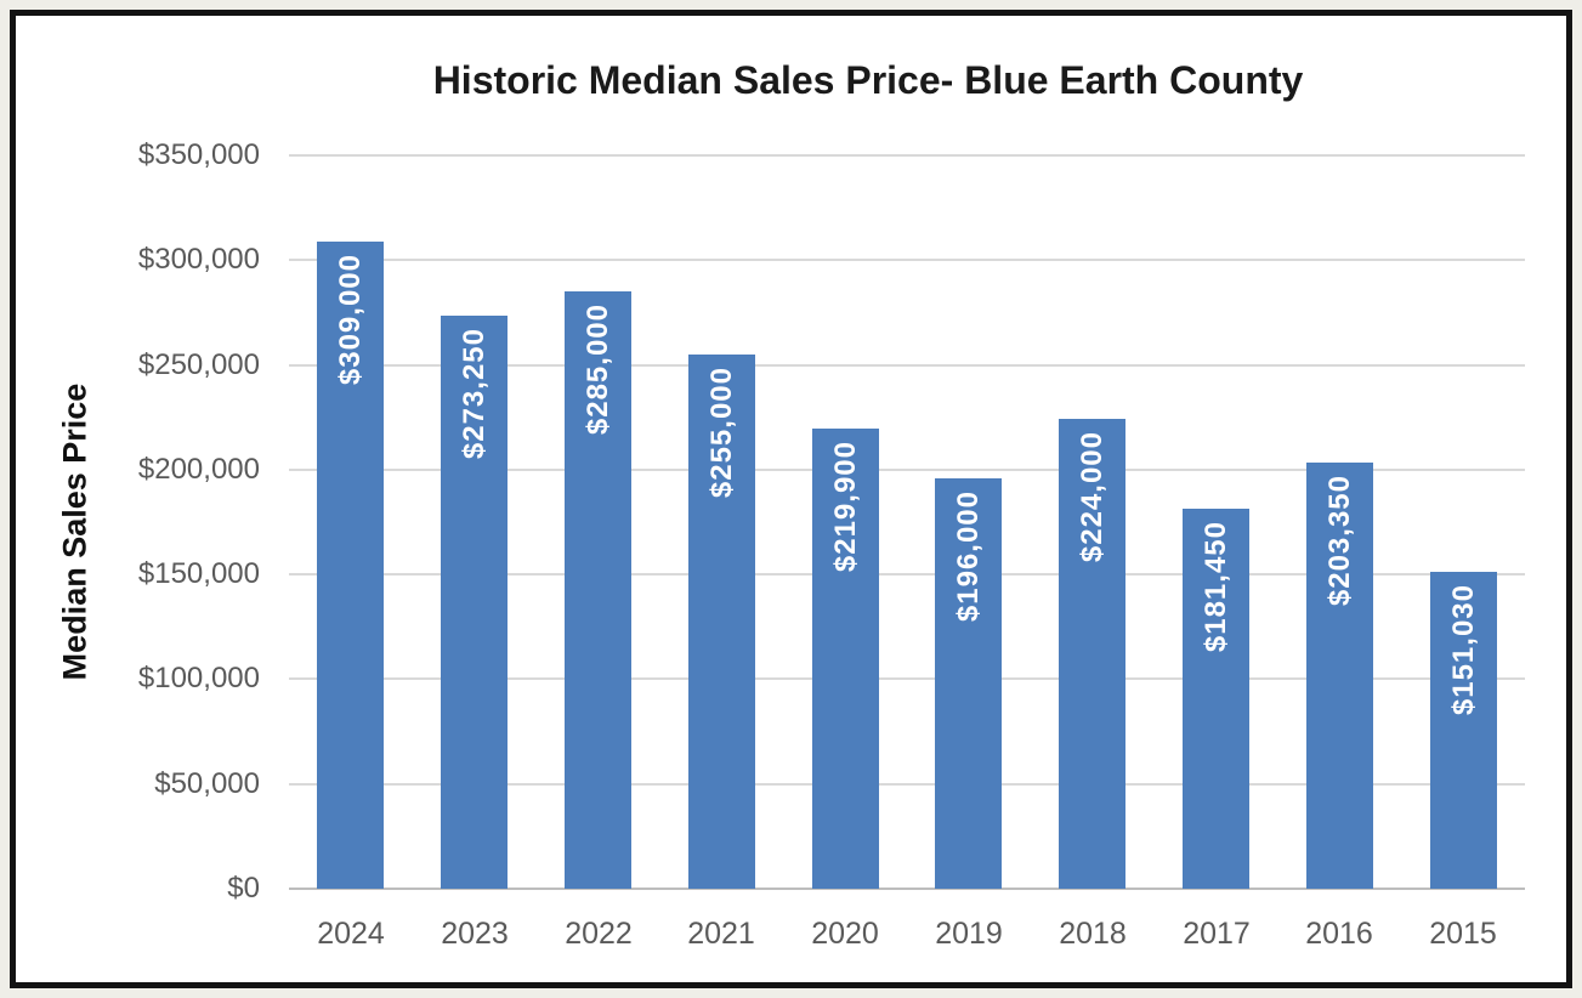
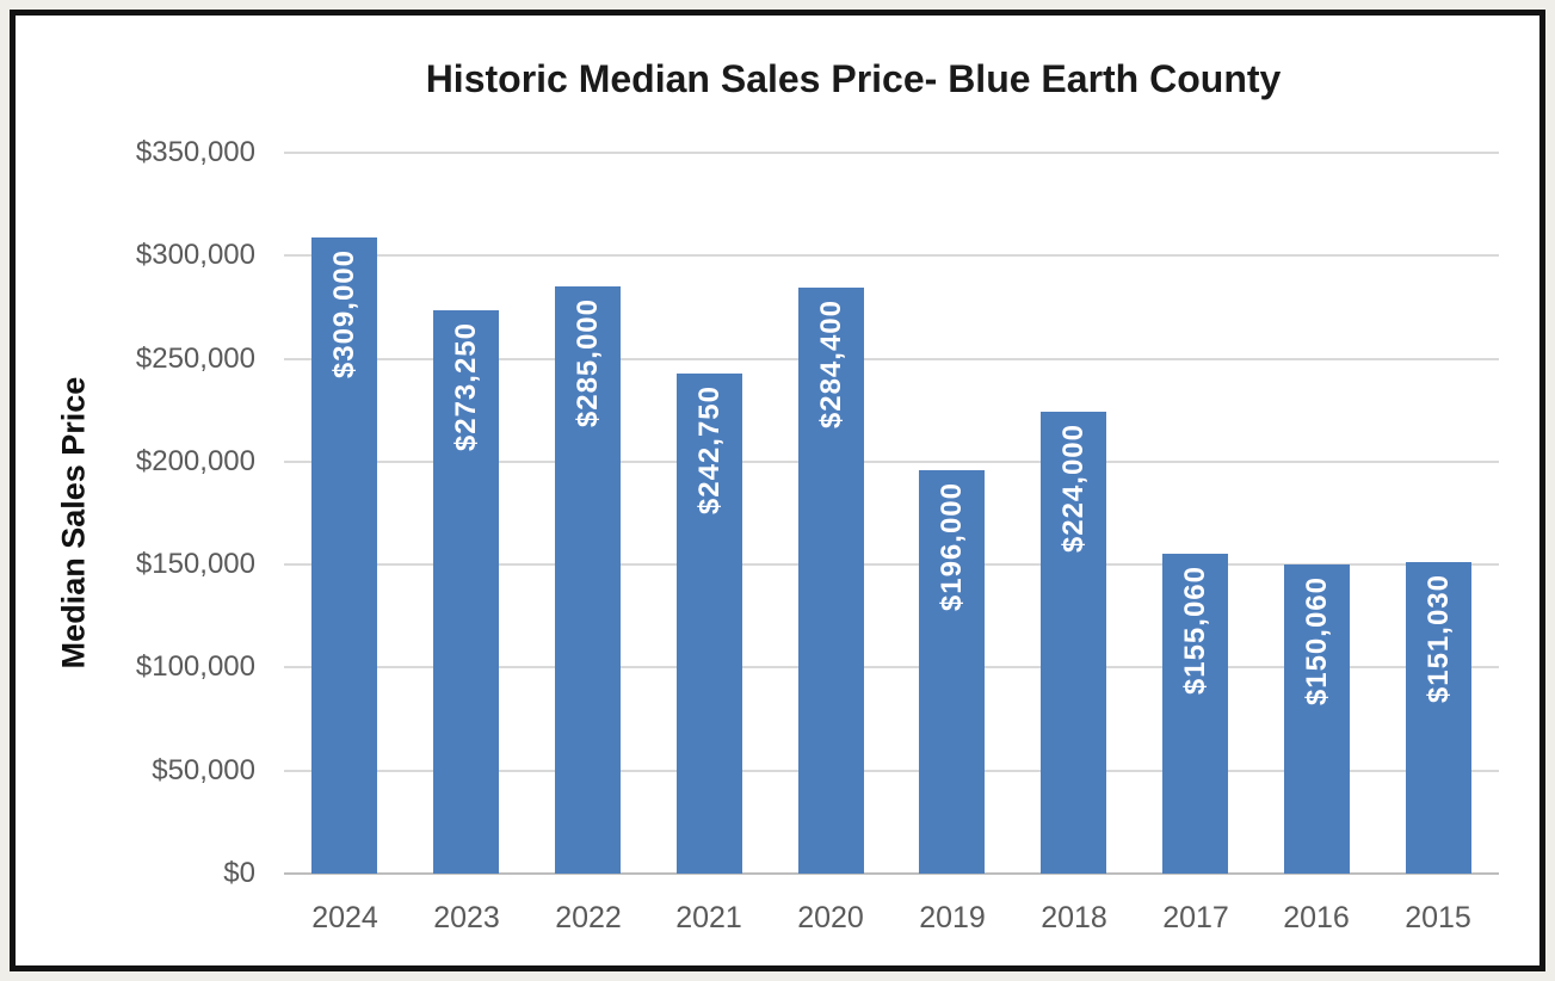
2021: $255,000 -> $242,750
2020: $219,900 -> $284,400
2017: $181,450 -> $155,060
2016: $203,350 -> $150,060
